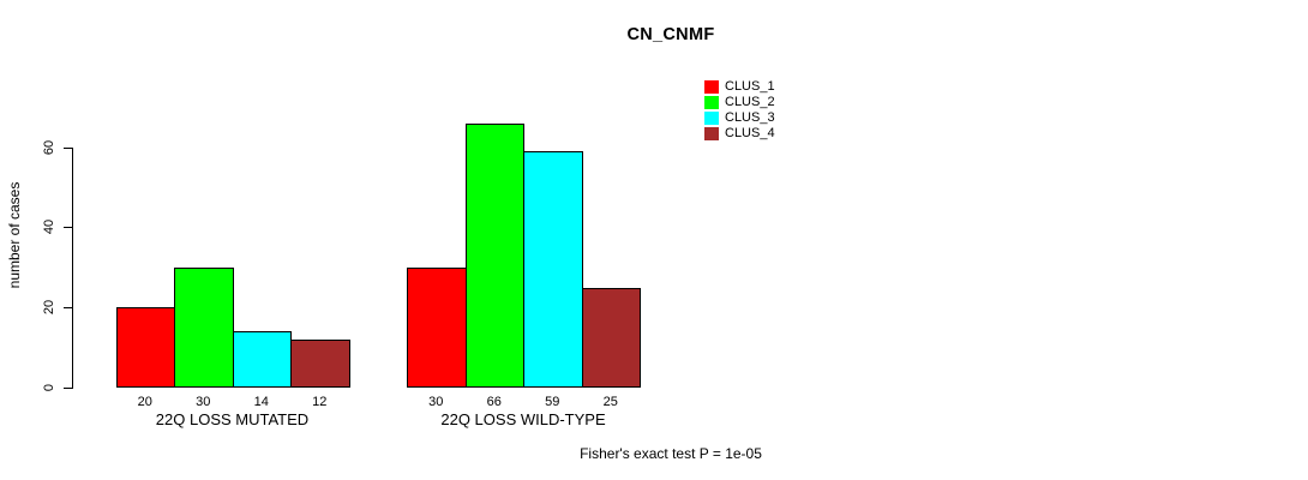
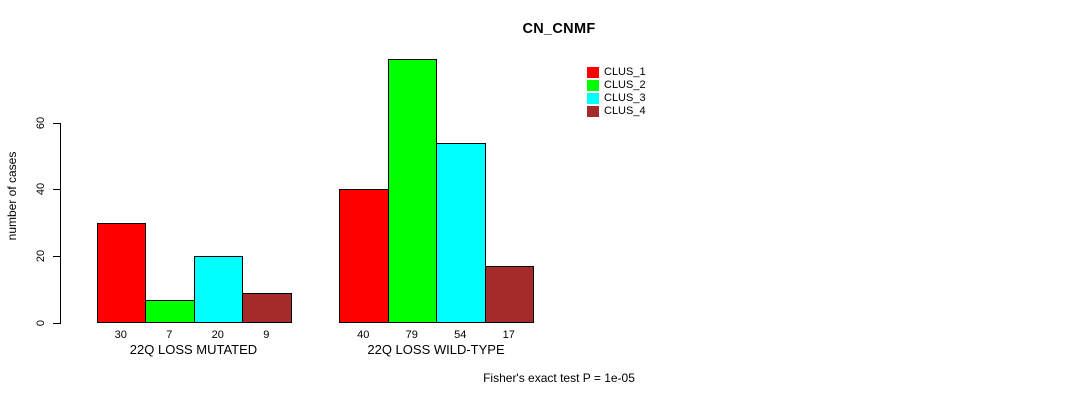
CLUS_1/22Q LOSS MUTATED: 20 -> 30
CLUS_2/22Q LOSS MUTATED: 30 -> 7
CLUS_3/22Q LOSS MUTATED: 14 -> 20
CLUS_4/22Q LOSS MUTATED: 12 -> 9
CLUS_1/22Q LOSS WILD-TYPE: 30 -> 40
CLUS_2/22Q LOSS WILD-TYPE: 66 -> 79
CLUS_3/22Q LOSS WILD-TYPE: 59 -> 54
CLUS_4/22Q LOSS WILD-TYPE: 25 -> 17
